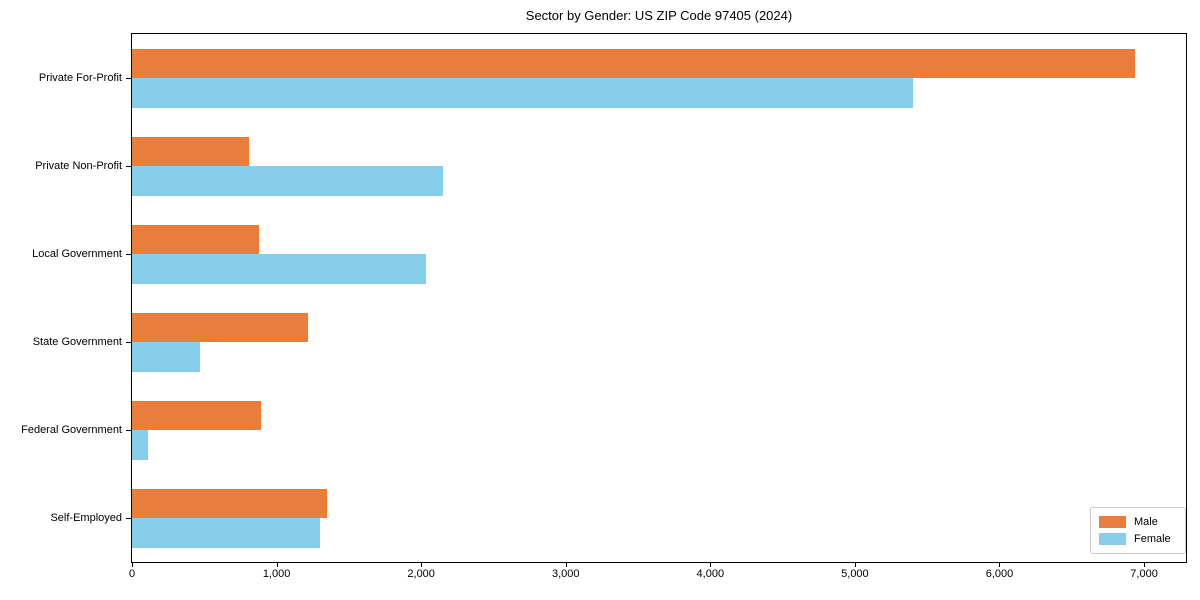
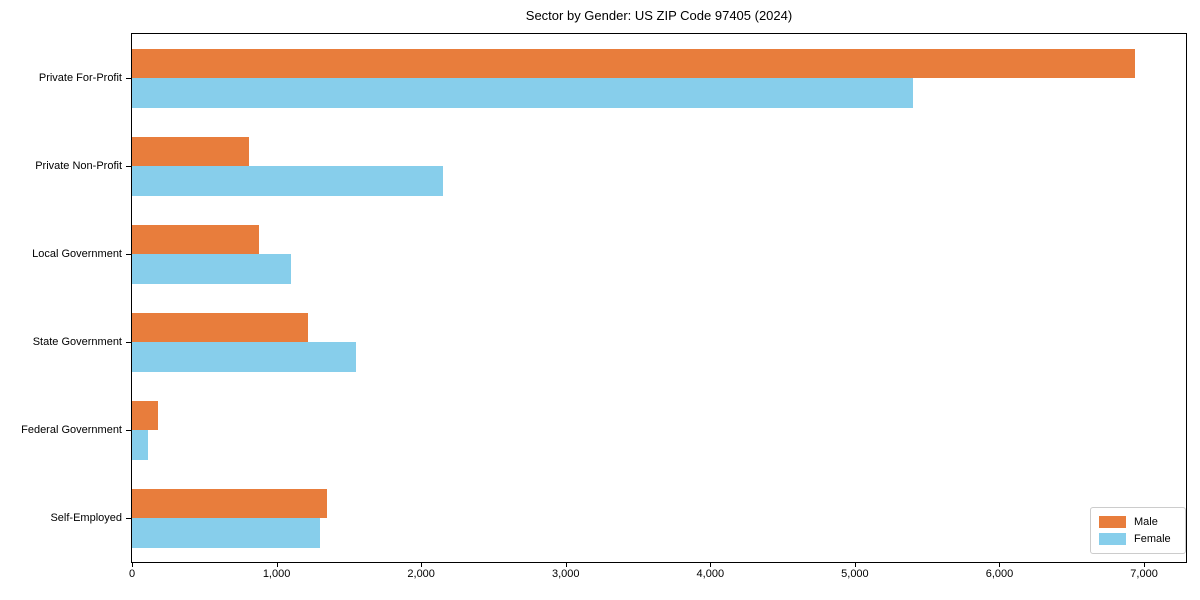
Female/Local Government: 2030 -> 1100
Female/State Government: 470 -> 1550
Male/Federal Government: 890 -> 180
